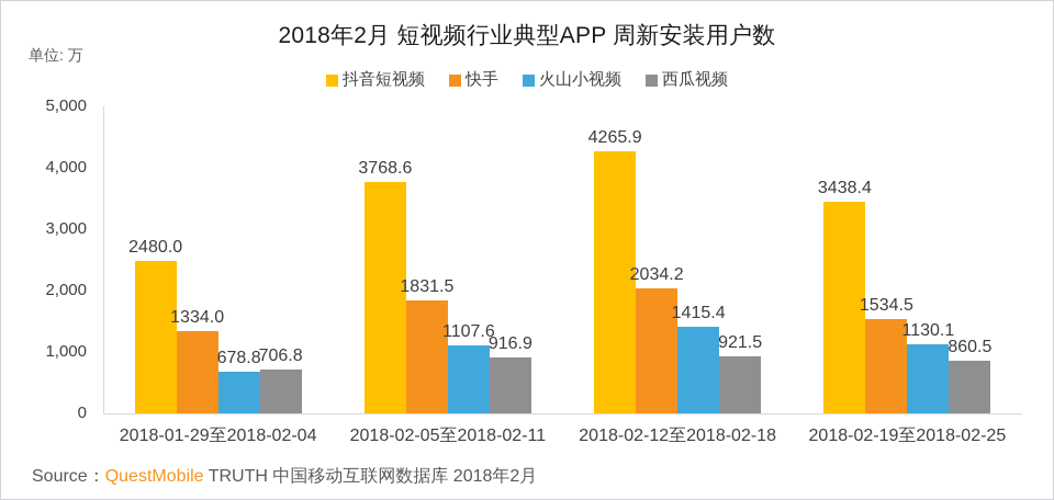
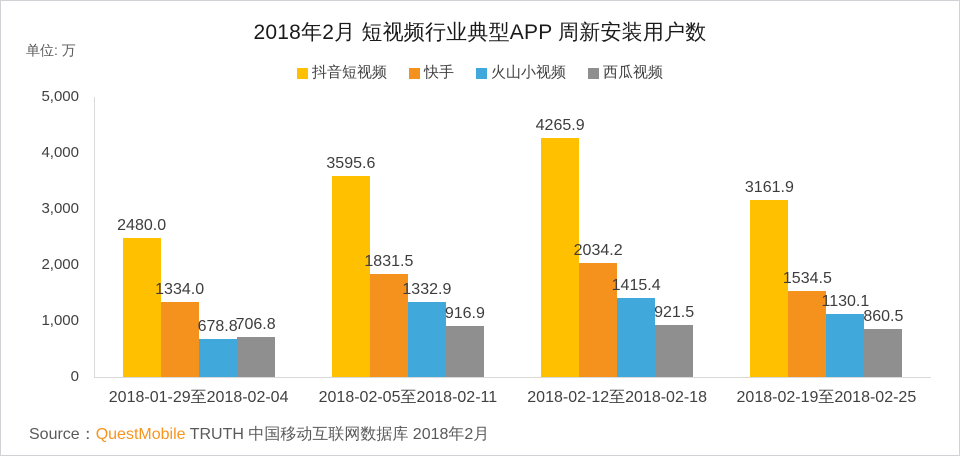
抖音短视频/2018-02-05至2018-02-11: 3768.6 -> 3595.6
火山小视频/2018-02-05至2018-02-11: 1107.6 -> 1332.9
抖音短视频/2018-02-19至2018-02-25: 3438.4 -> 3161.9
